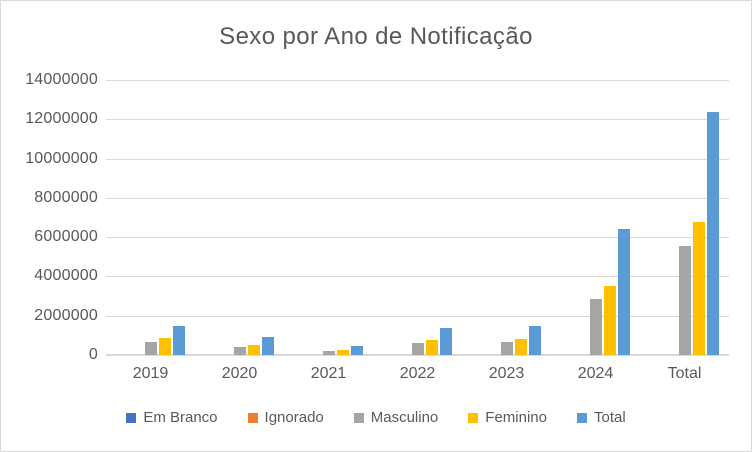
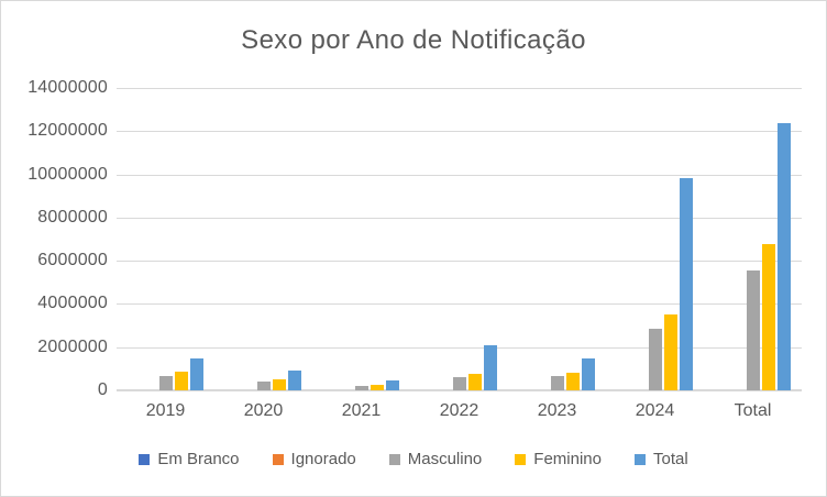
Total/2022: 1400000 -> 2100000
Total/2024: 6400000 -> 9800000
